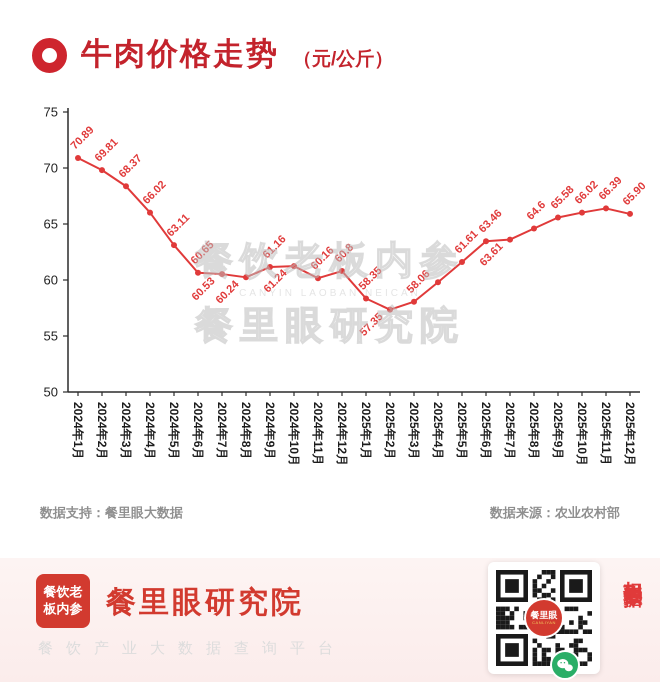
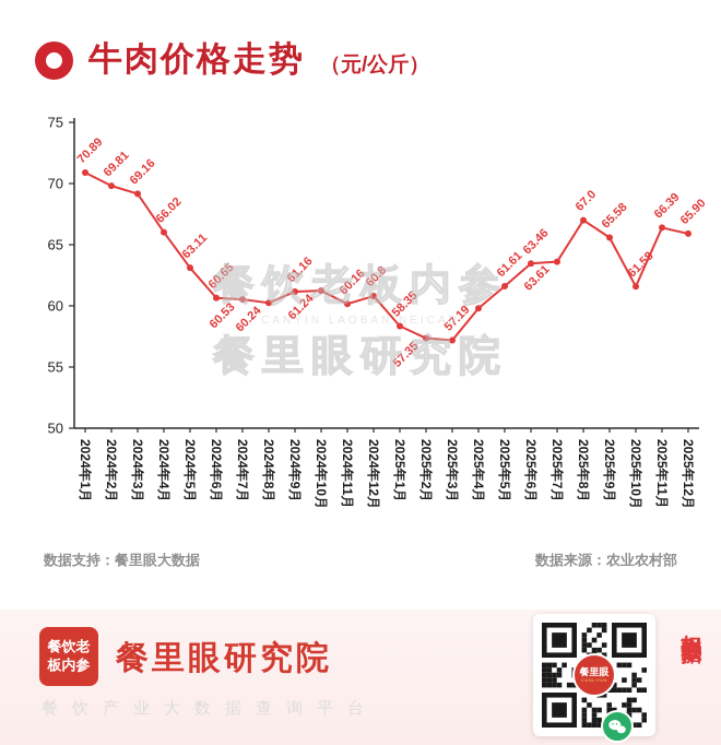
2024年3月: 68.37 -> 69.16
2025年3月: 58.06 -> 57.19
2025年8月: 64.6 -> 67.0
2025年10月: 66.02 -> 61.58
